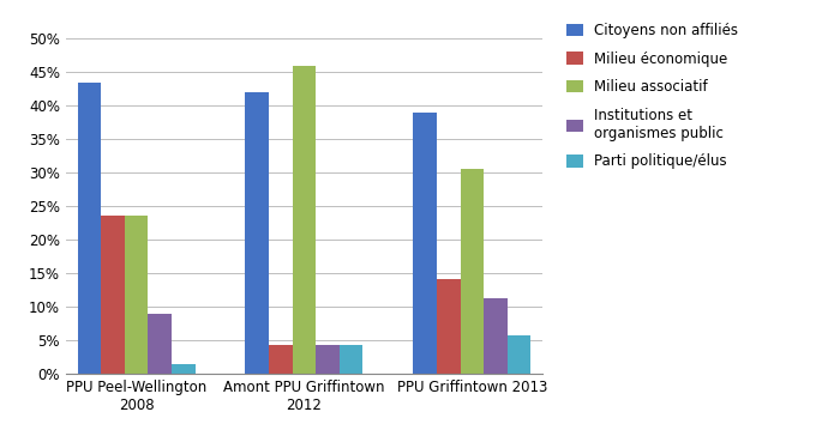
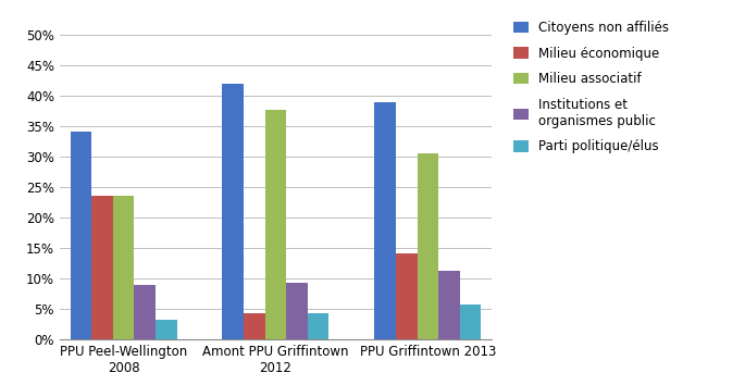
Citoyens non affiliés/PPU Peel-Wellington 2008: 43.5% -> 34.2%
Parti politique/élus/PPU Peel-Wellington 2008: 1.3% -> 3.2%
Milieu associatif/Amont PPU Griffintown 2012: 46.0% -> 37.8%
Institutions et organismes public/Amont PPU Griffintown 2012: 4.3% -> 9.2%
